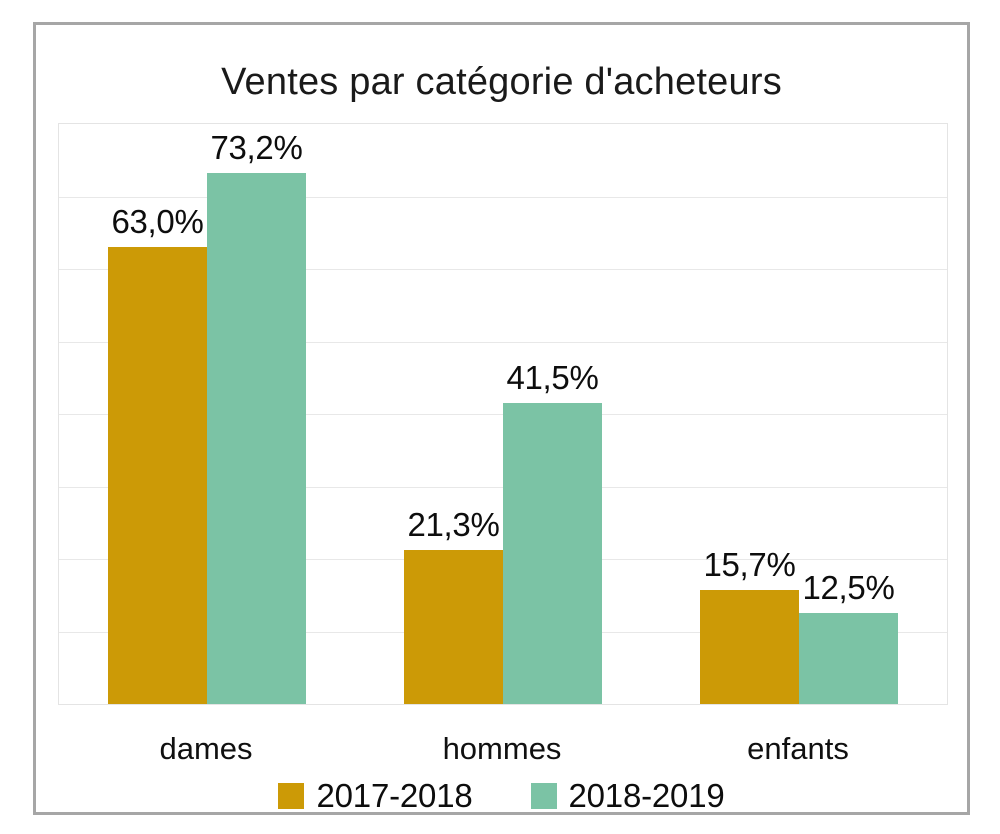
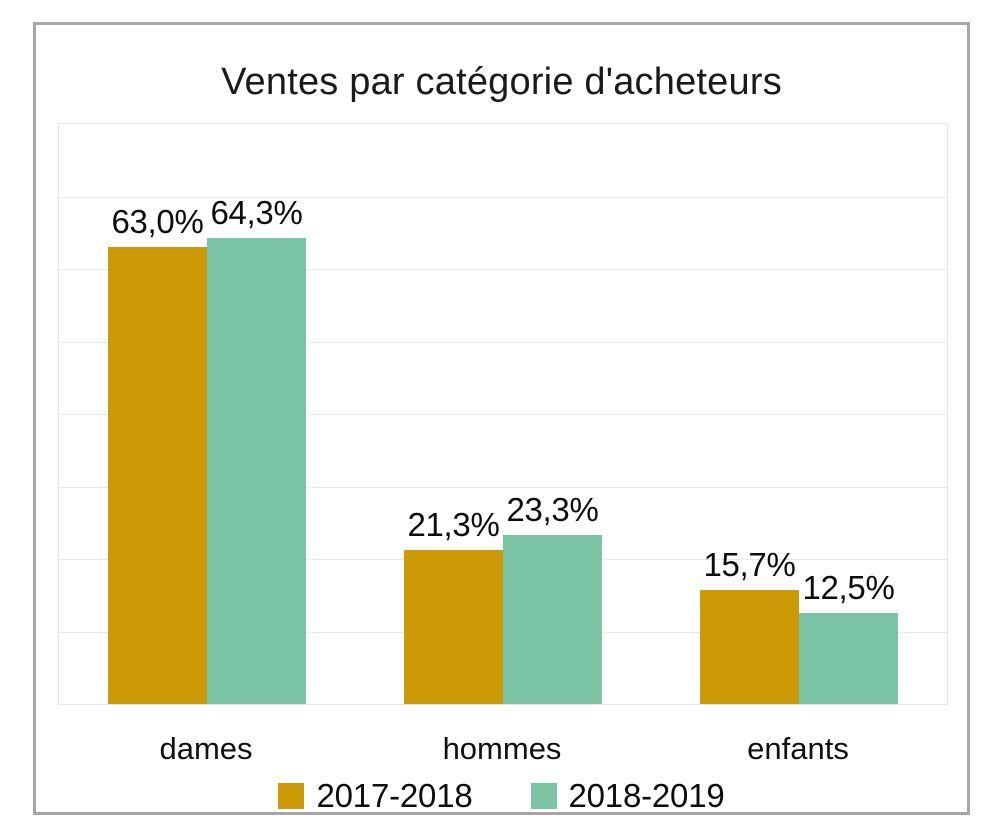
2018-2019/dames: 73,2% -> 64,3%
2018-2019/hommes: 41,5% -> 23,3%
